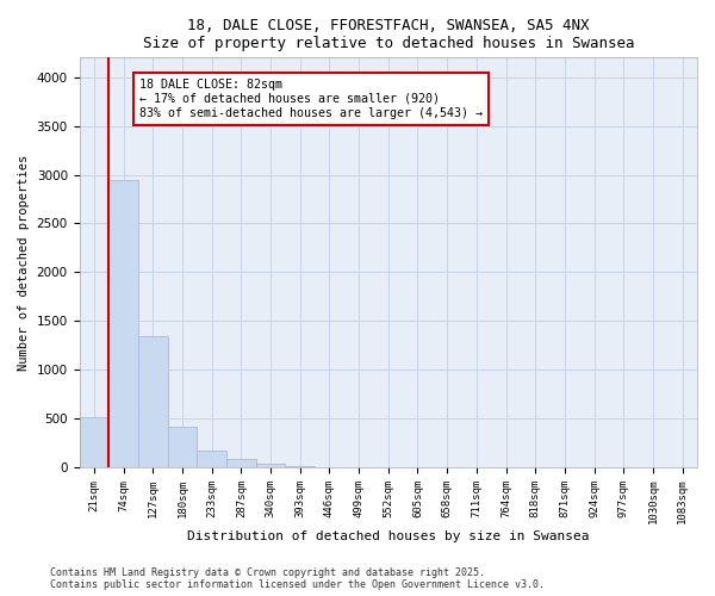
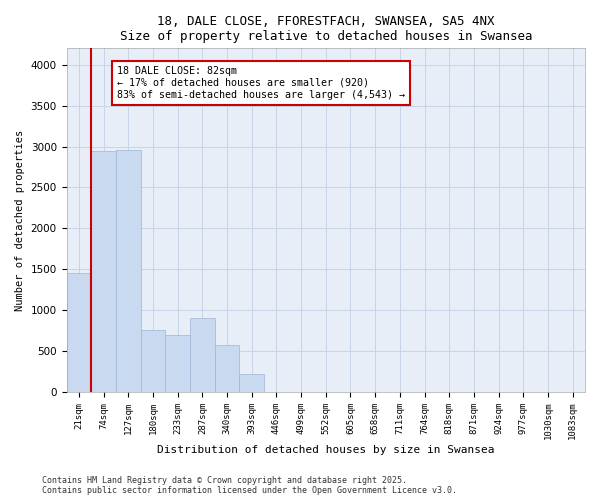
21sqm: 510 -> 1460
127sqm: 1350 -> 2960
180sqm: 420 -> 760
233sqm: 180 -> 700
287sqm: 90 -> 900
340sqm: 40 -> 580
393sqm: 10 -> 220
